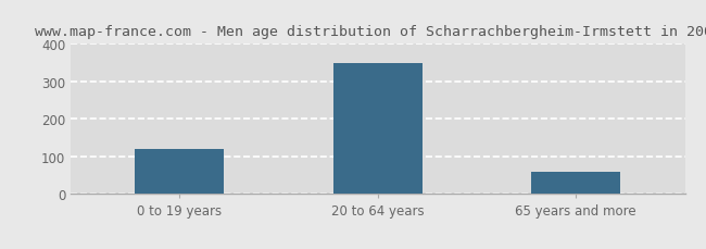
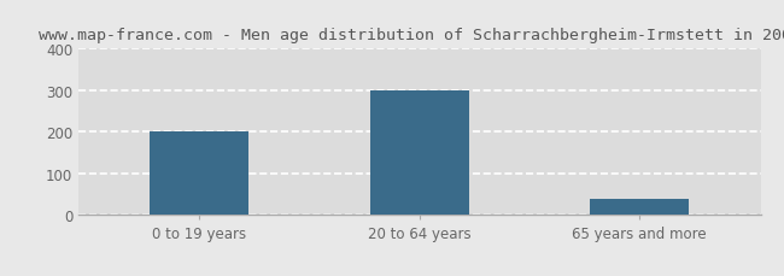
0 to 19 years: 120 -> 200
20 to 64 years: 350 -> 300
65 years and more: 60 -> 40
